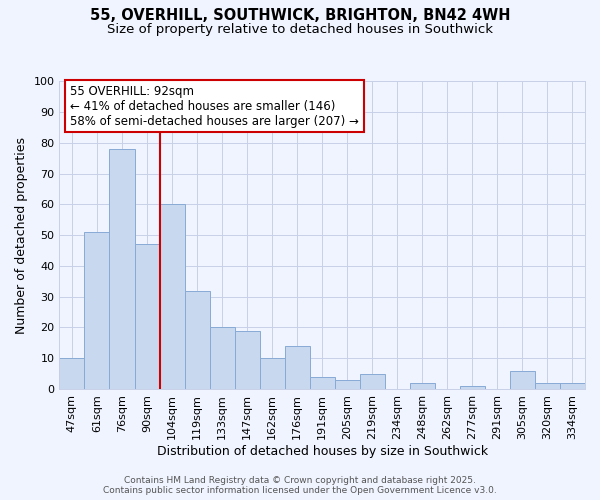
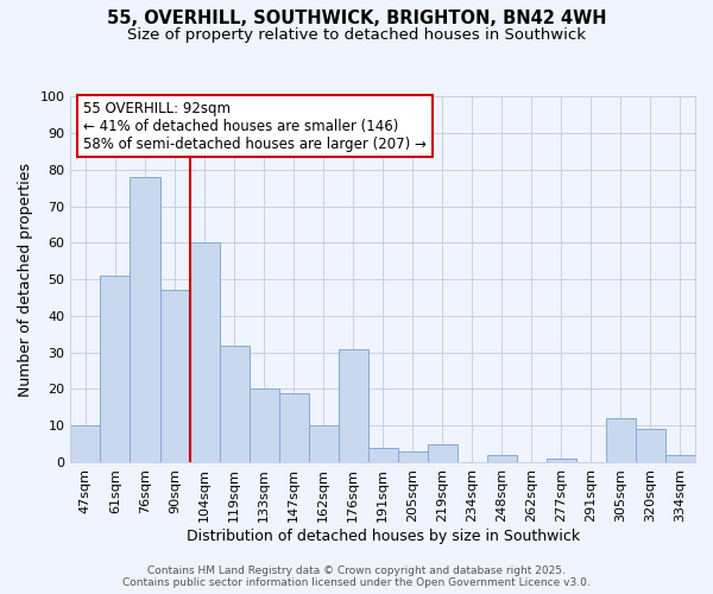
176sqm: 14 -> 31
305sqm: 6 -> 12
320sqm: 2 -> 9
